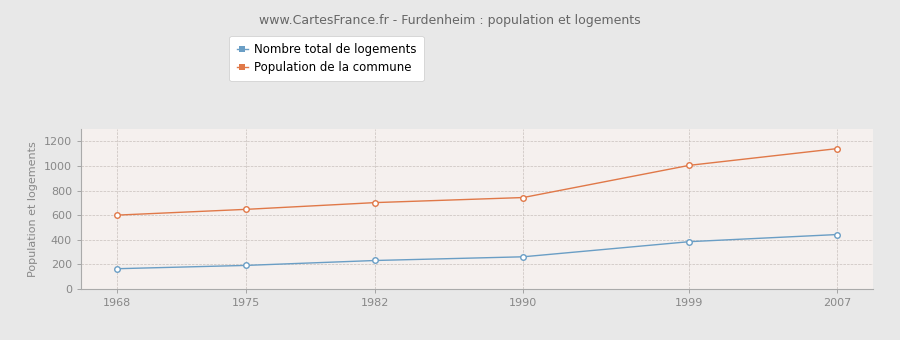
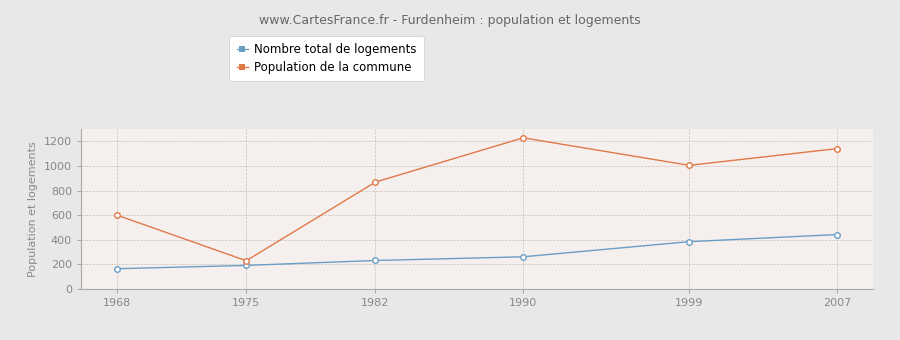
Population de la commune/1975: 650 -> 230
Population de la commune/1982: 700 -> 870
Population de la commune/1990: 740 -> 1230
